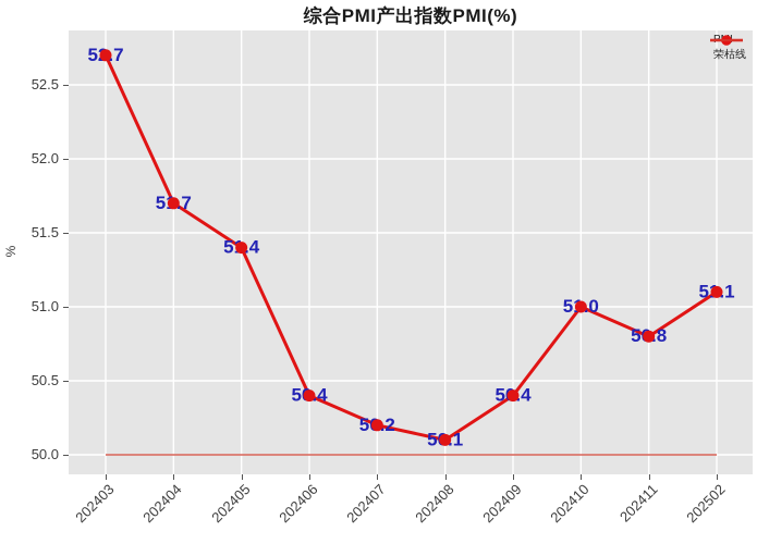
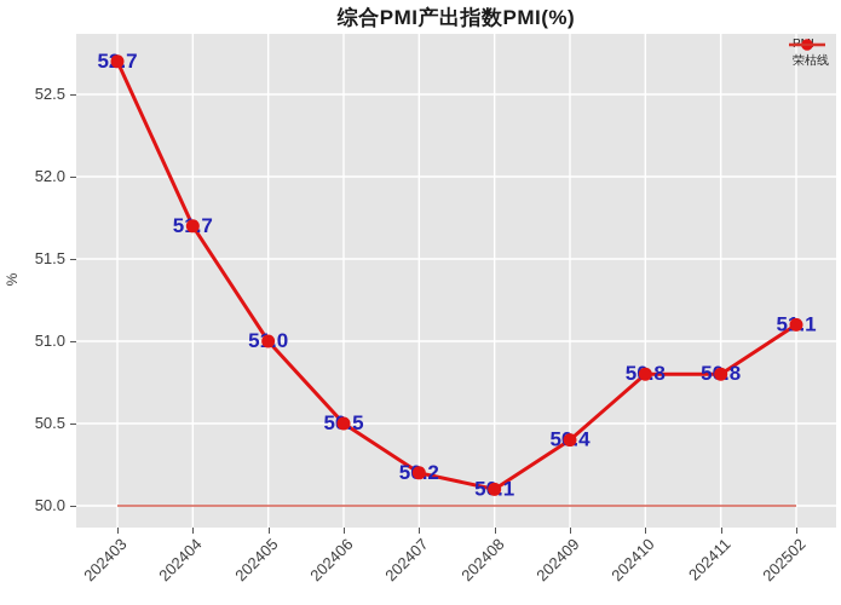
202405: 51.4 -> 51.0
202406: 50.4 -> 50.5
202410: 51.0 -> 50.8
